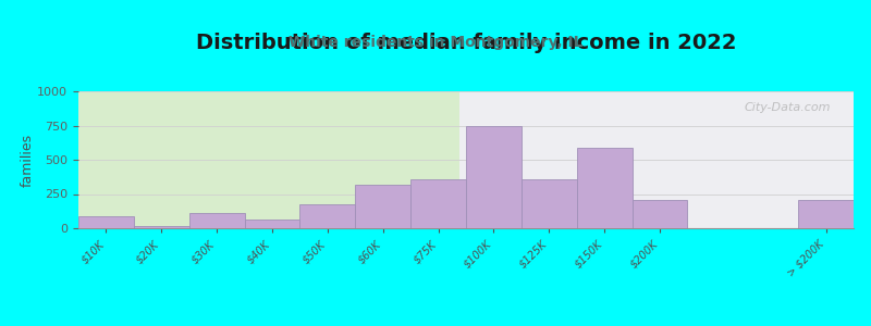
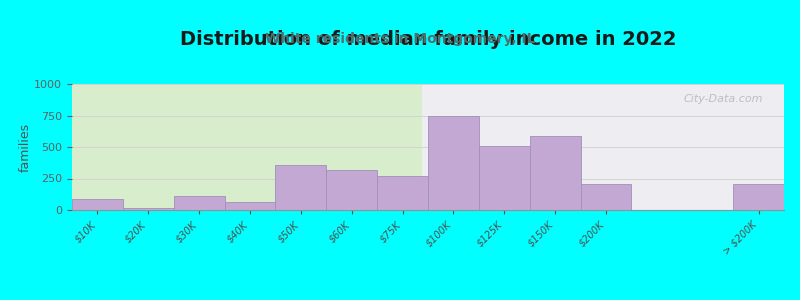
$50K: 180 -> 360
$75K: 360 -> 270
$125K: 360 -> 510
